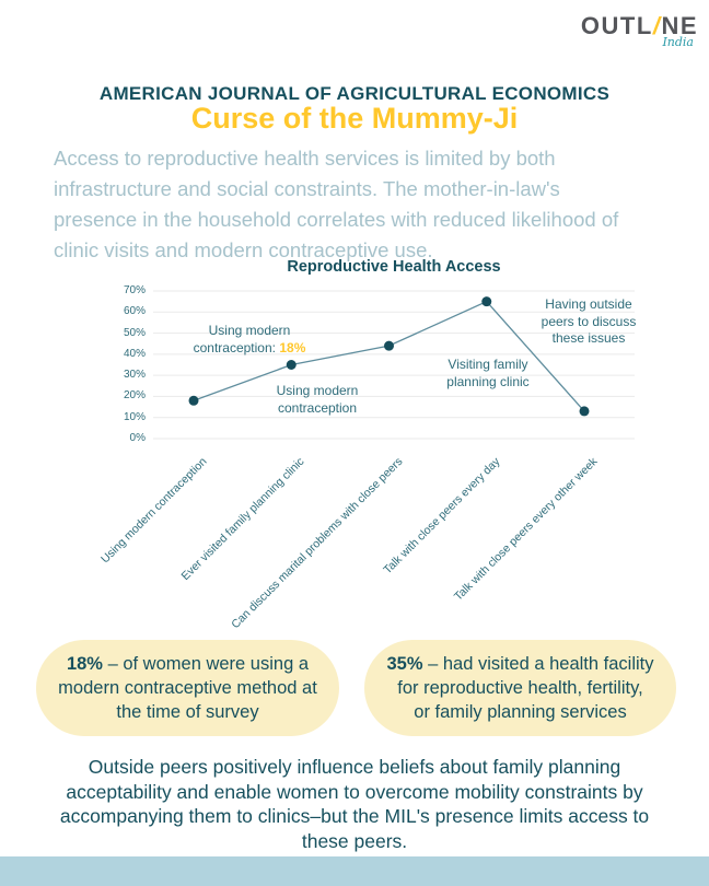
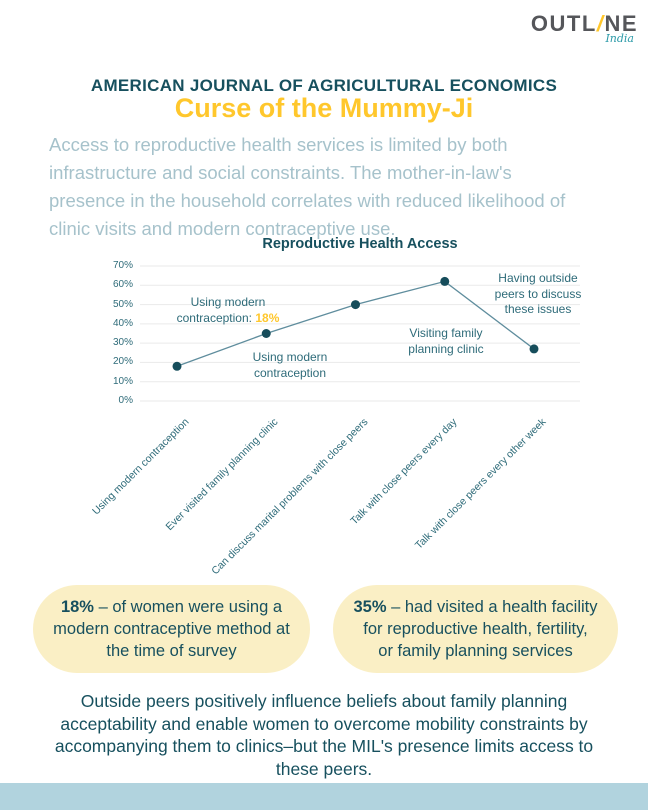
Can discuss marital problems with close peers: 44% -> 50%
Talk with close peers every day: 65% -> 62%
Talk with close peers every other week: 13% -> 27%
